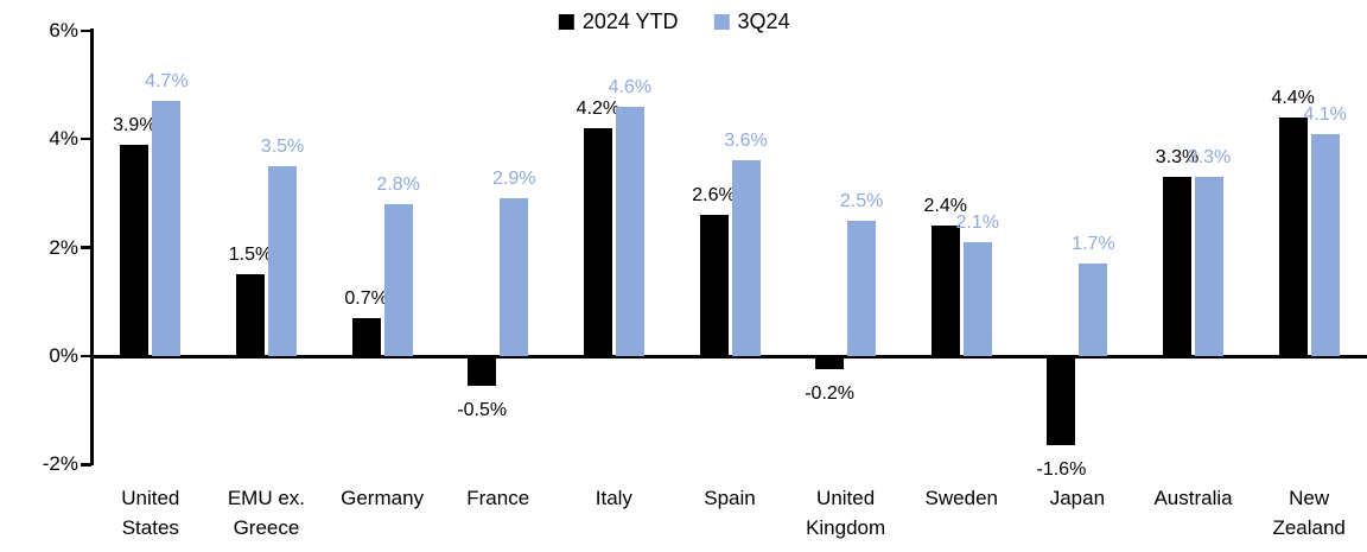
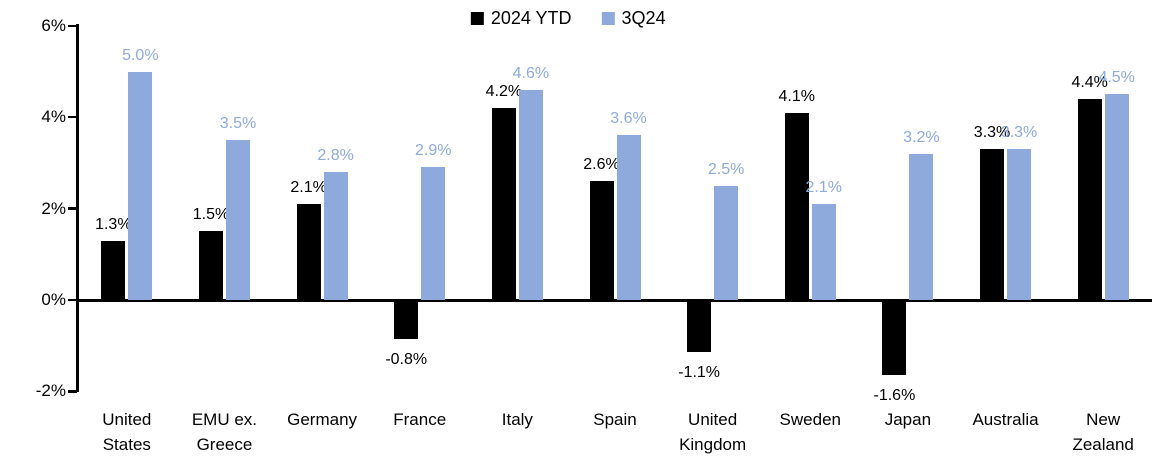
2024 YTD/United States: 3.9% -> 1.3%
3Q24/United States: 4.7% -> 5.0%
2024 YTD/Germany: 0.7% -> 2.1%
2024 YTD/France: -0.5% -> -0.8%
2024 YTD/United Kingdom: -0.2% -> -1.1%
2024 YTD/Sweden: 2.4% -> 4.1%
3Q24/Japan: 1.7% -> 3.2%
3Q24/New Zealand: 4.1% -> 4.5%
